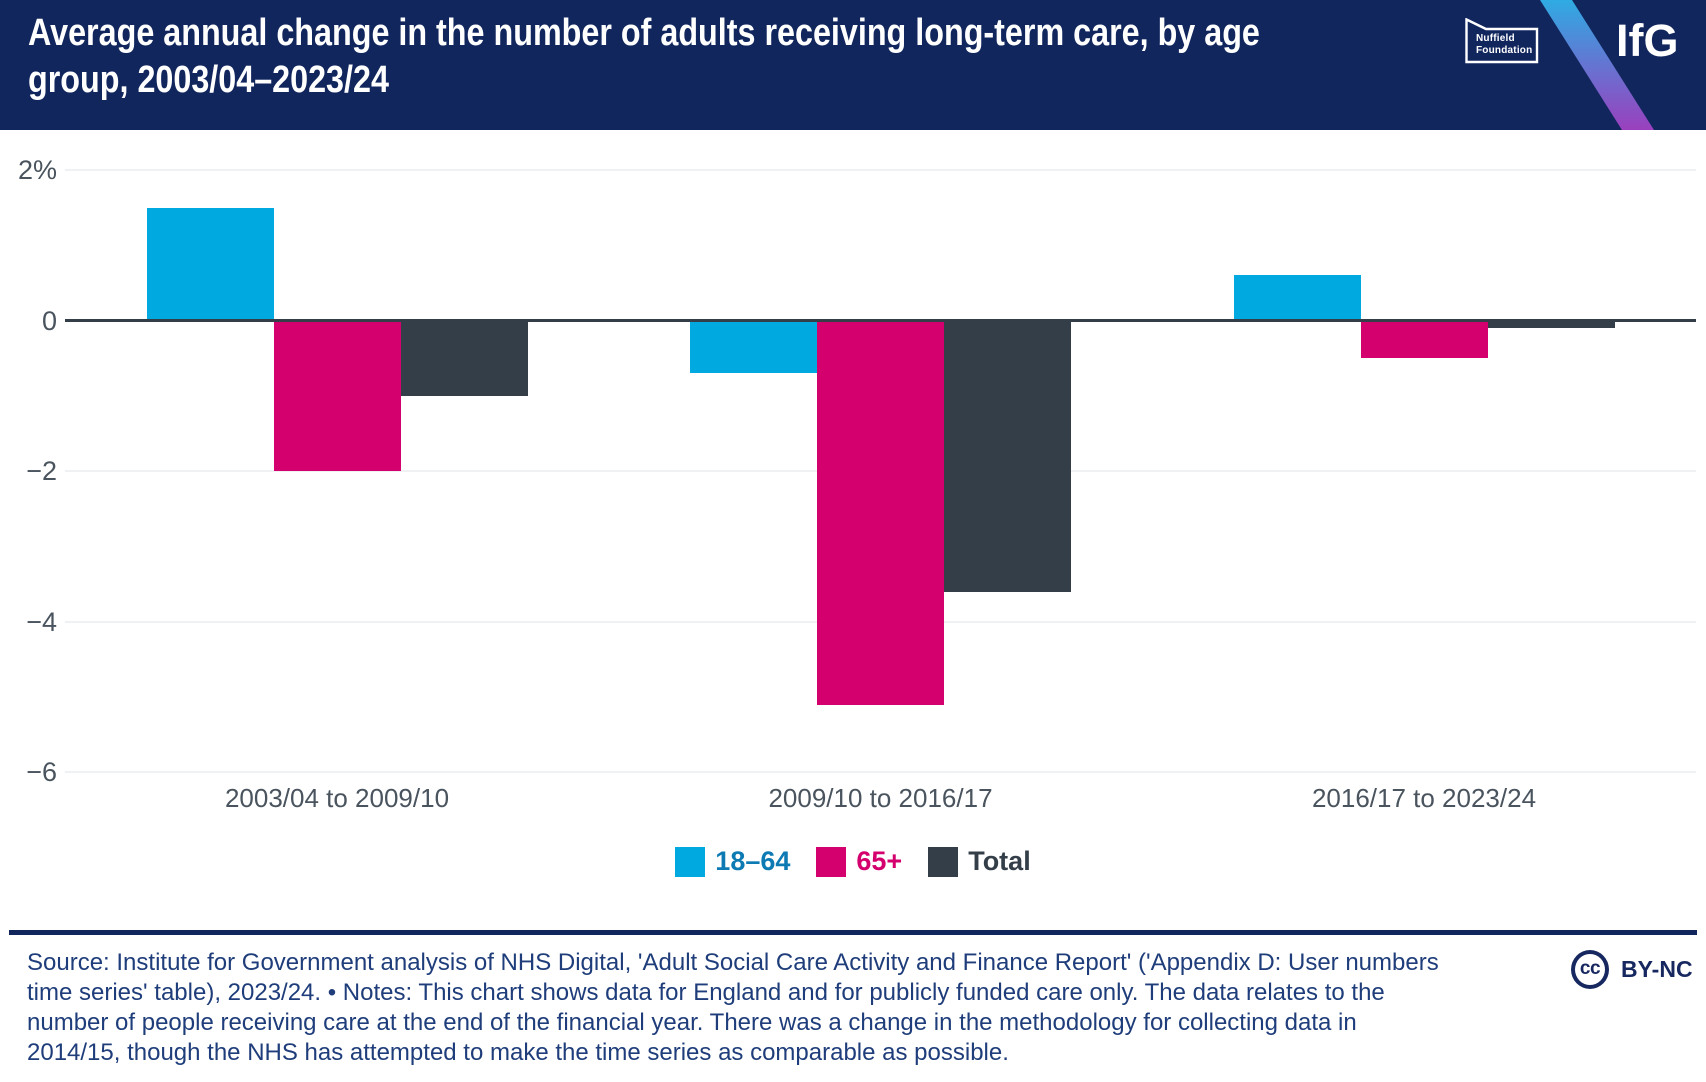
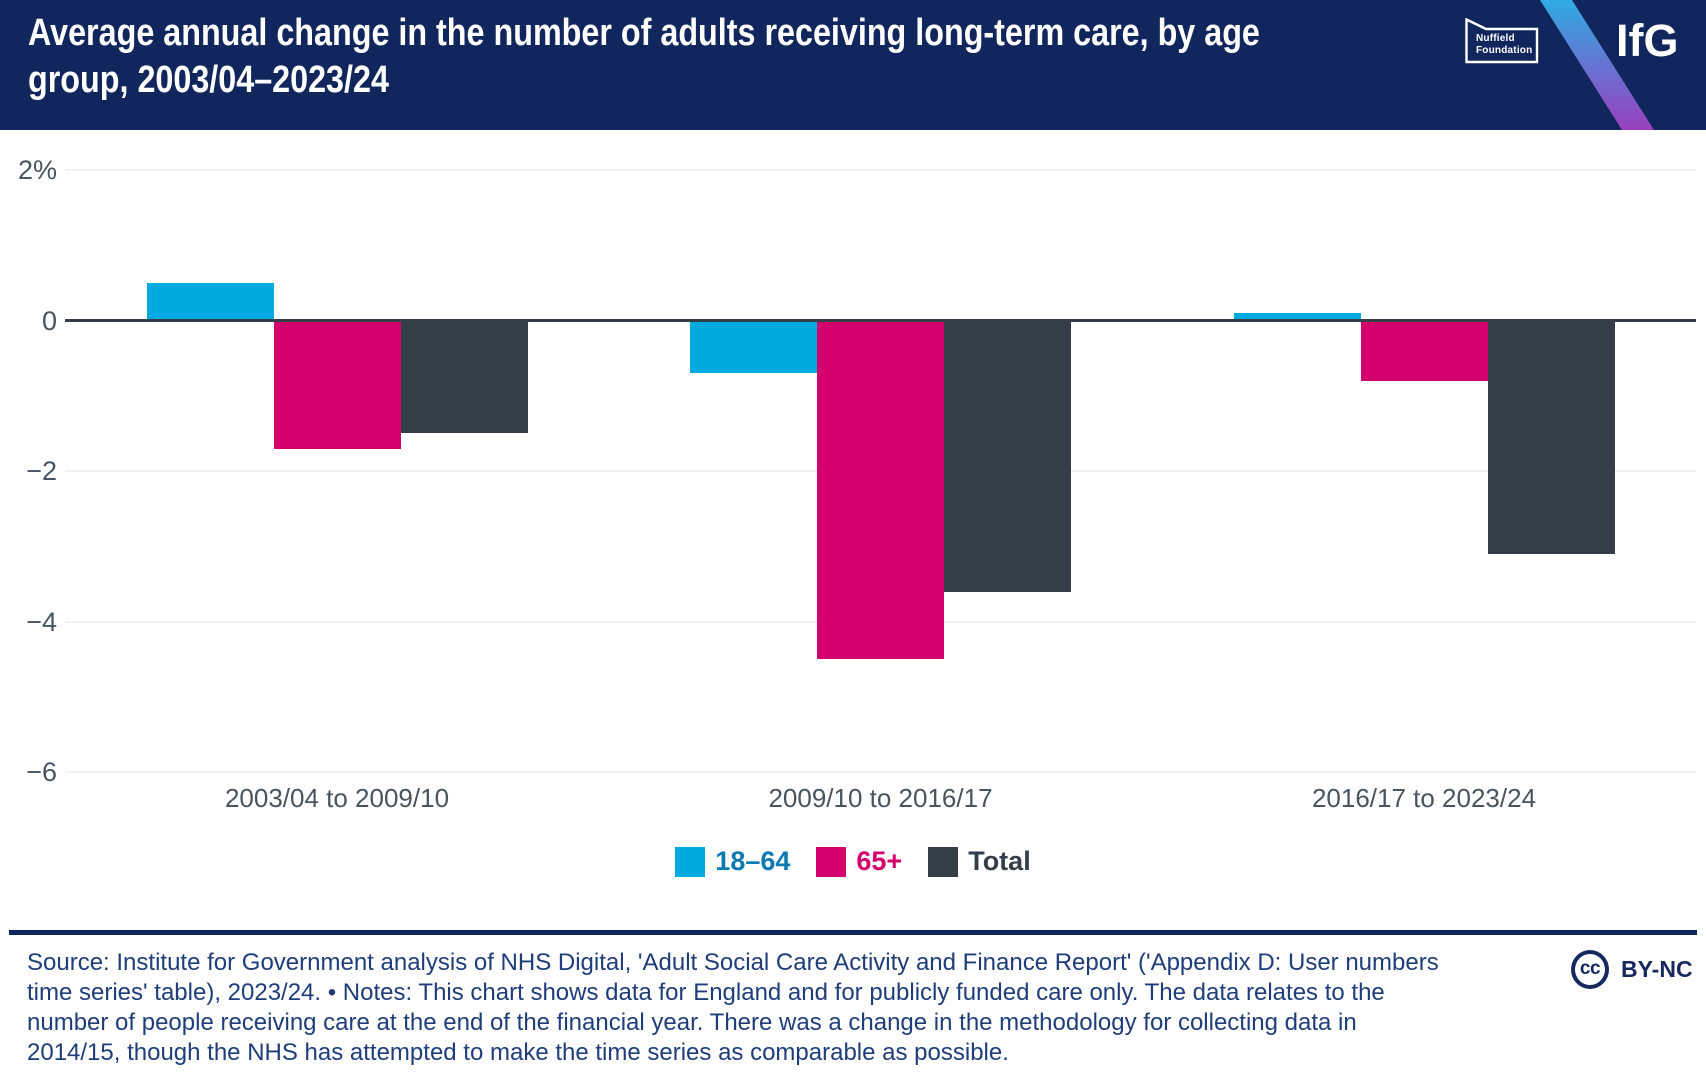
18–64/2003/04 to 2009/10: 1.5% -> 0.5%
65+/2003/04 to 2009/10: -2.0% -> -1.7%
Total/2003/04 to 2009/10: -1.0% -> -1.5%
65+/2009/10 to 2016/17: -5.1% -> -4.5%
18–64/2016/17 to 2023/24: 0.6% -> 0.1%
65+/2016/17 to 2023/24: -0.5% -> -0.8%
Total/2016/17 to 2023/24: -0.1% -> -3.1%
